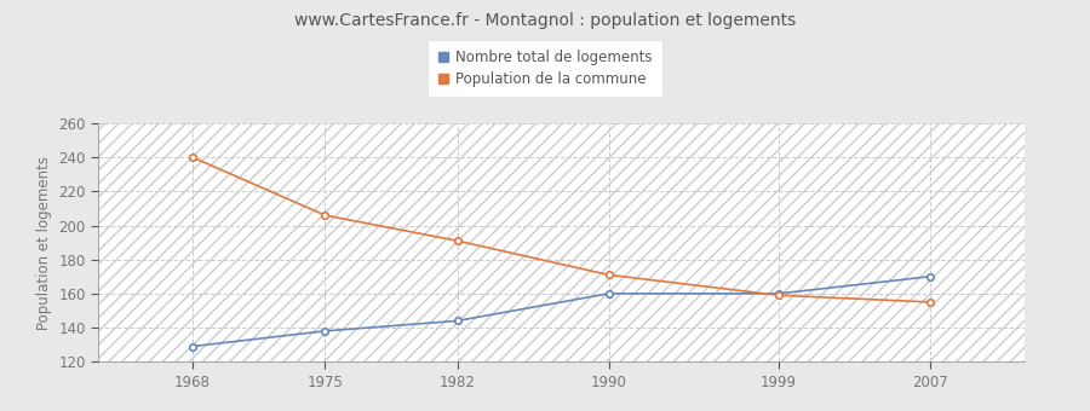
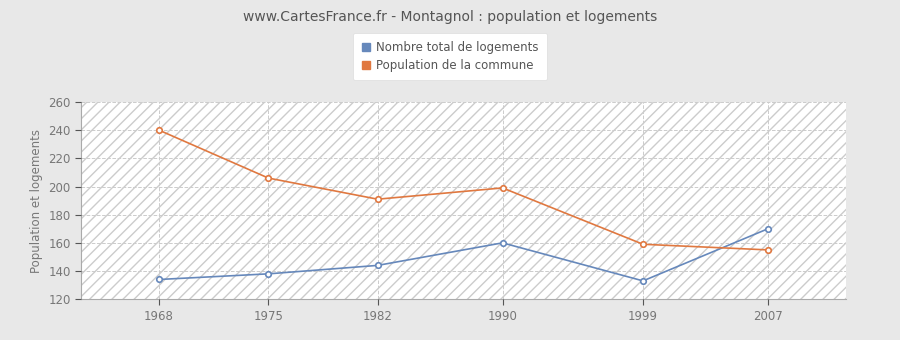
Nombre total de logements/1968: 129 -> 134
Population de la commune/1990: 171 -> 199
Nombre total de logements/1999: 160 -> 133
